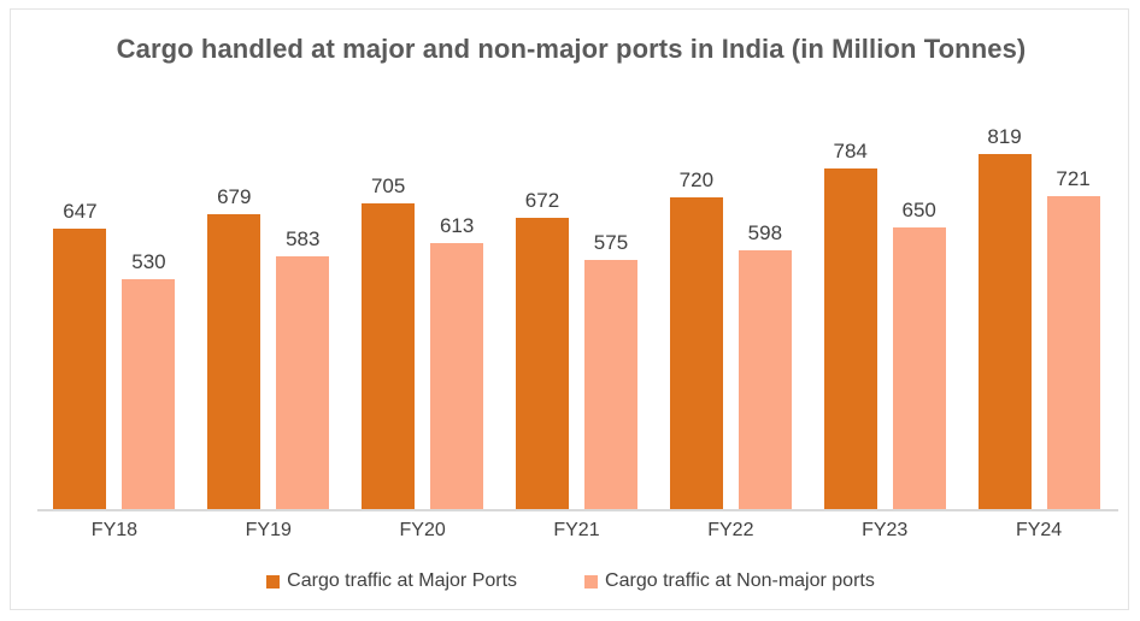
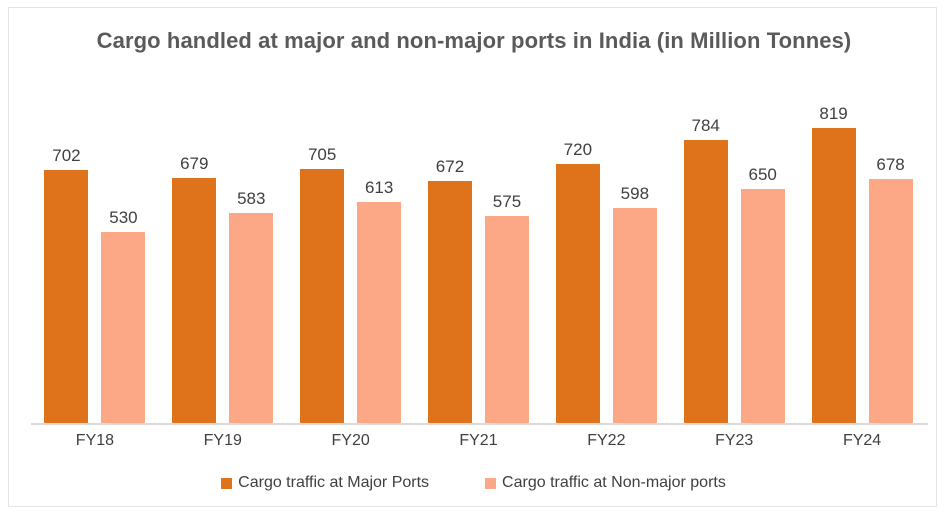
Cargo traffic at Major Ports/FY18: 647 -> 702
Cargo traffic at Non-major ports/FY24: 721 -> 678
